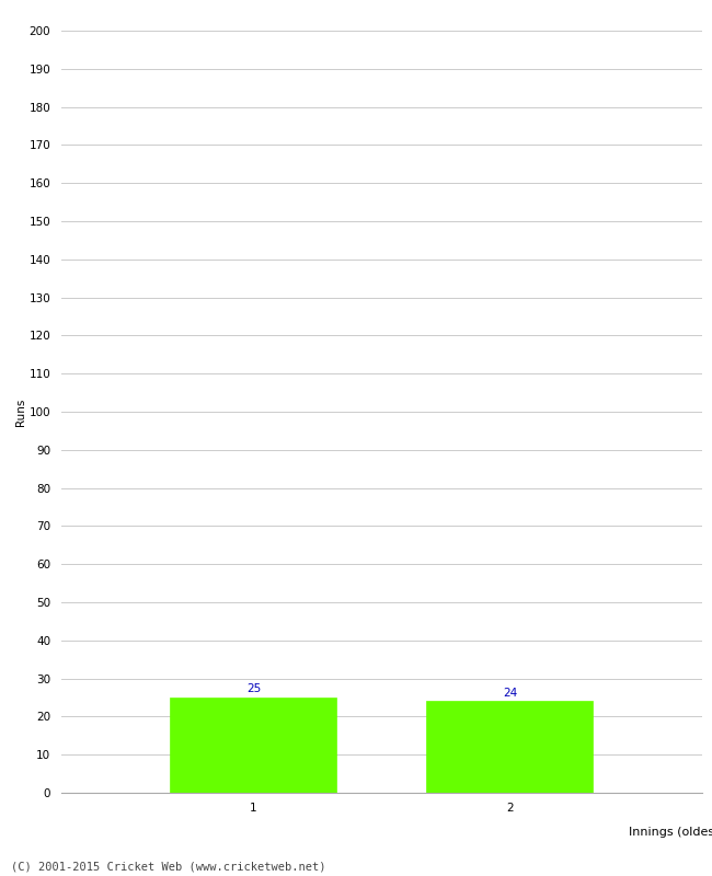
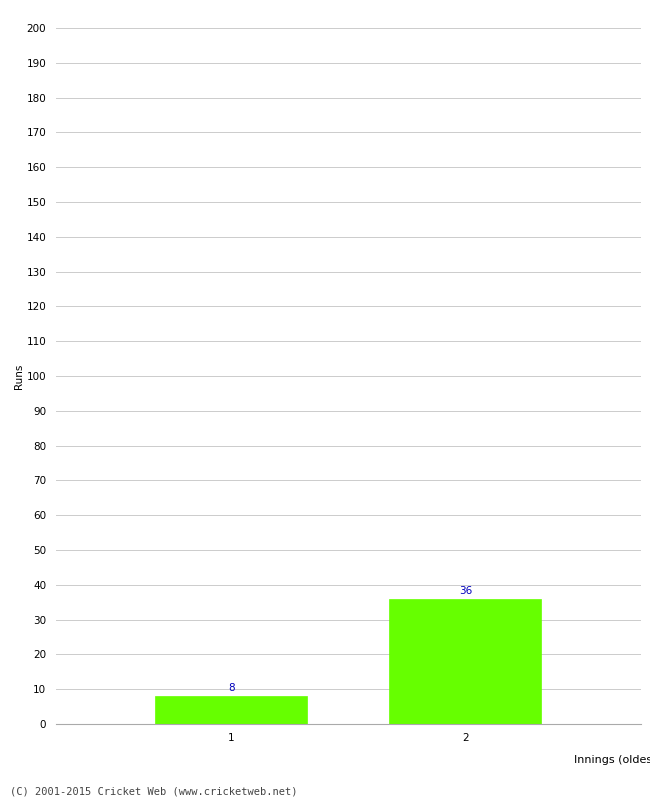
1: 25 -> 8
2: 24 -> 36
